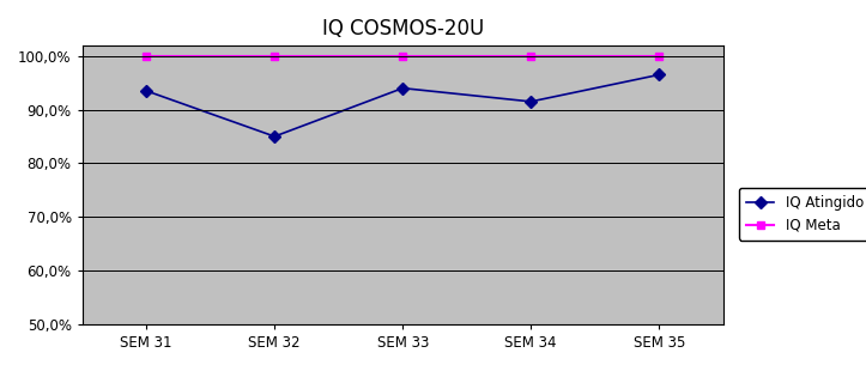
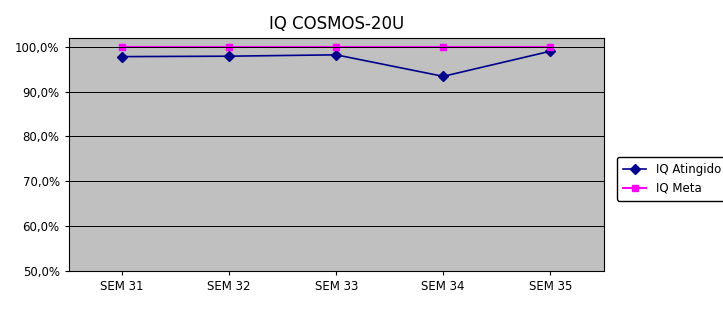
IQ Atingido/SEM 31: 93,5% -> 97,8%
IQ Atingido/SEM 32: 85,0% -> 97,9%
IQ Atingido/SEM 33: 94,0% -> 98,2%
IQ Atingido/SEM 34: 91,5% -> 93,4%
IQ Atingido/SEM 35: 96,5% -> 99,0%
